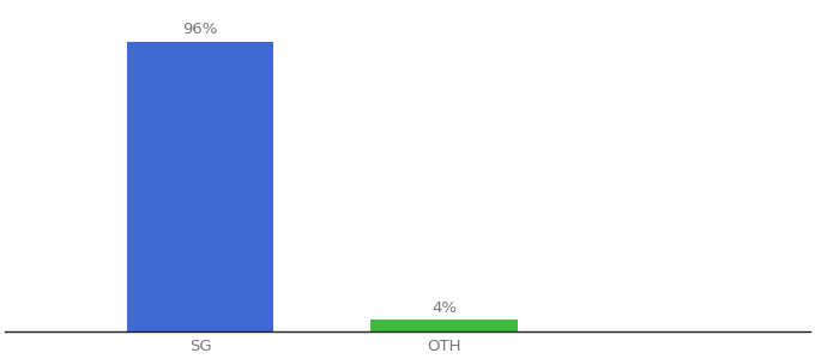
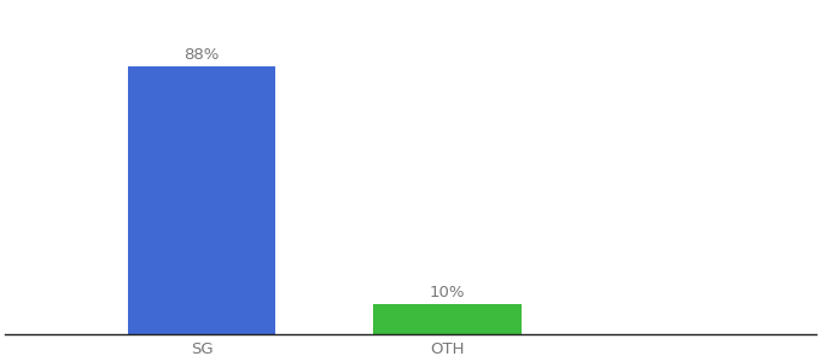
SG: 96% -> 88%
OTH: 4% -> 10%
